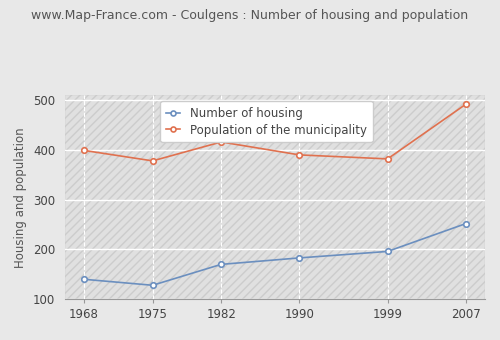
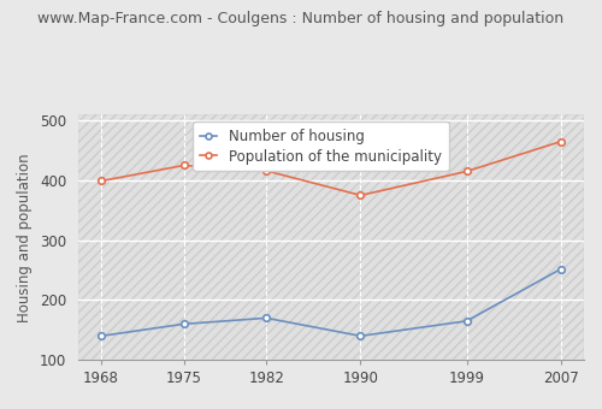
Number of housing/1975: 128 -> 160
Population of the municipality/1975: 378 -> 425
Number of housing/1990: 183 -> 140
Population of the municipality/1990: 390 -> 375
Number of housing/1999: 196 -> 165
Population of the municipality/1999: 382 -> 415
Population of the municipality/2007: 492 -> 465
